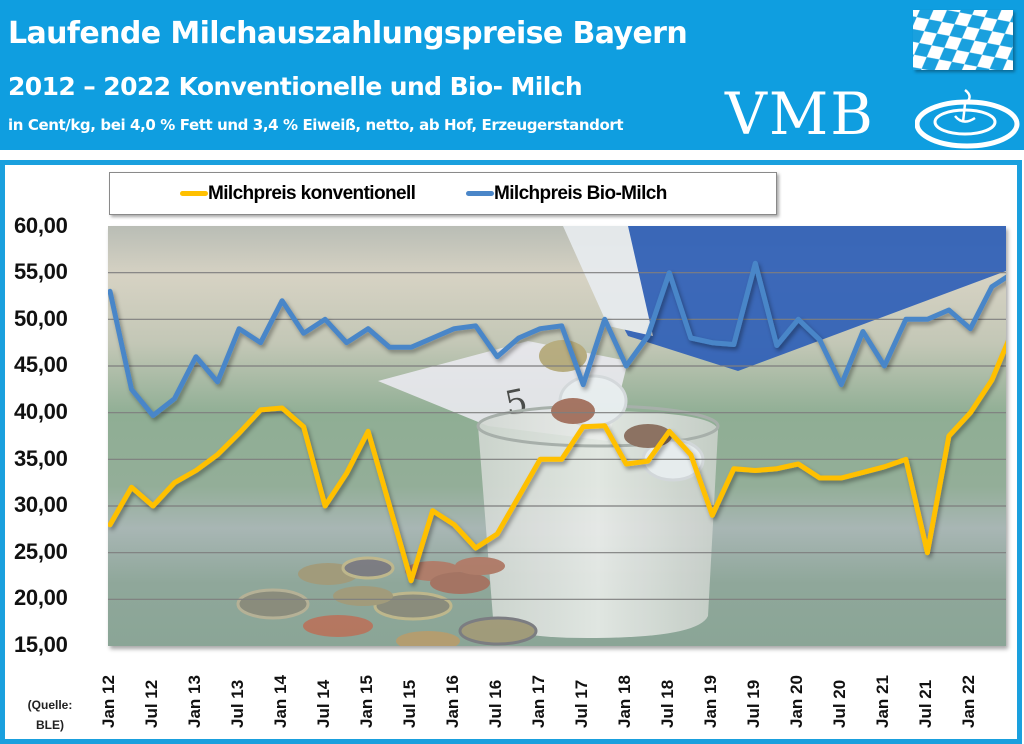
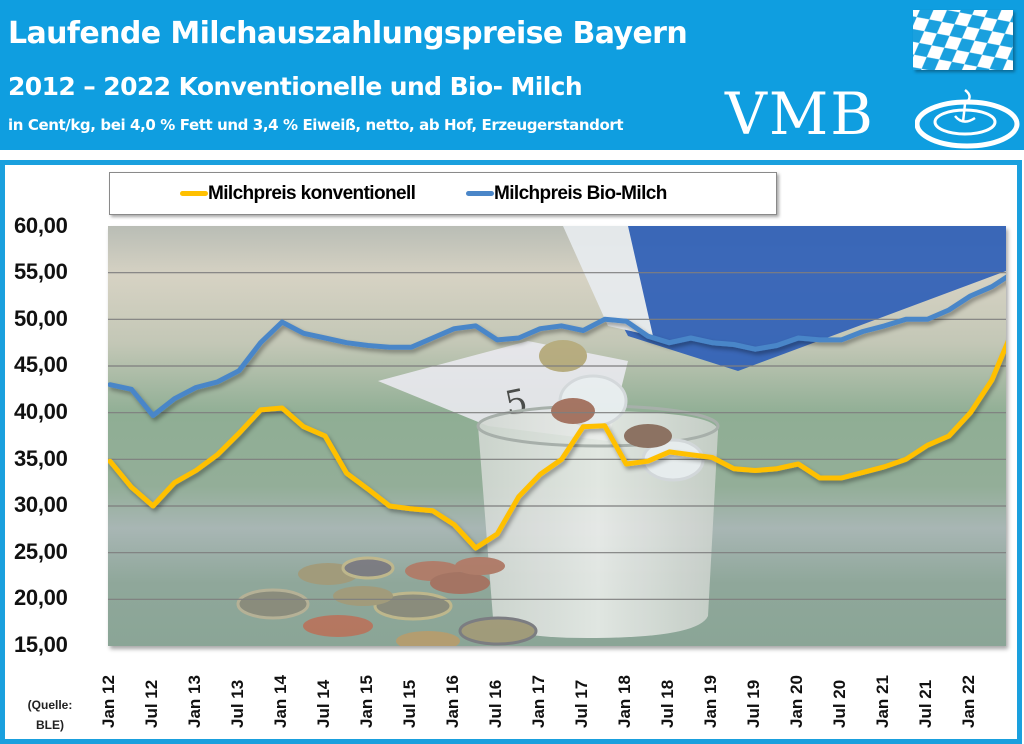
Milchpreis konventionell/Jan 12: 28 -> 35
Milchpreis Bio-Milch/Jan 12: 53 -> 43
Milchpreis Bio-Milch/Jan 13: 46 -> 43
Milchpreis Bio-Milch/Jul 13: 49 -> 44
Milchpreis Bio-Milch/Jan 14: 52 -> 50
Milchpreis konventionell/Jul 14: 30 -> 38
Milchpreis Bio-Milch/Jul 14: 50 -> 48
Milchpreis konventionell/Jan 15: 38 -> 32
Milchpreis Bio-Milch/Jan 15: 49 -> 47
Milchpreis konventionell/Jul 15: 22 -> 30
Milchpreis Bio-Milch/Jul 16: 46 -> 48
Milchpreis konventionell/Jan 17: 35 -> 33
Milchpreis Bio-Milch/Jul 17: 43 -> 49
Milchpreis Bio-Milch/Jan 18: 45 -> 50
Milchpreis konventionell/Jul 18: 38 -> 36
Milchpreis Bio-Milch/Jul 18: 55 -> 48
Milchpreis konventionell/Jan 19: 29 -> 35
Milchpreis Bio-Milch/Jul 19: 56 -> 47
Milchpreis Bio-Milch/Jan 20: 50 -> 48
Milchpreis Bio-Milch/Jul 20: 43 -> 48
Milchpreis Bio-Milch/Jan 21: 45 -> 49
Milchpreis konventionell/Jul 21: 25 -> 36
Milchpreis Bio-Milch/Jan 22: 49 -> 52
